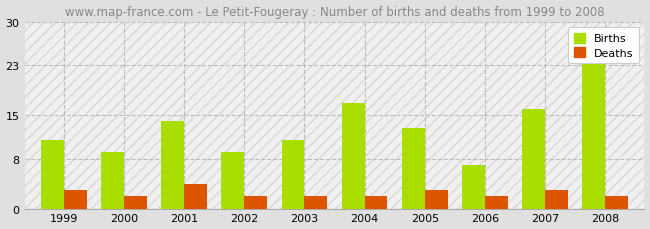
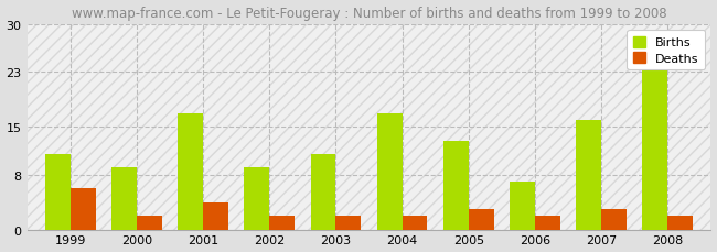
Deaths/1999: 3 -> 6
Births/2001: 14 -> 17
